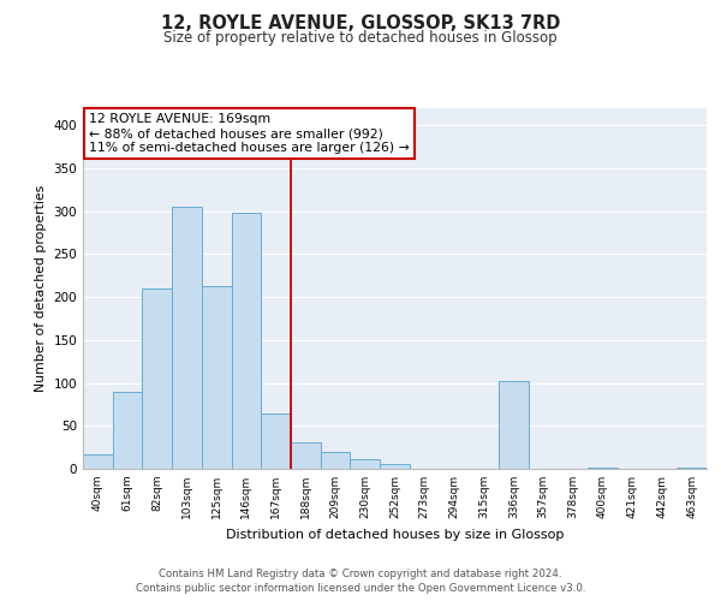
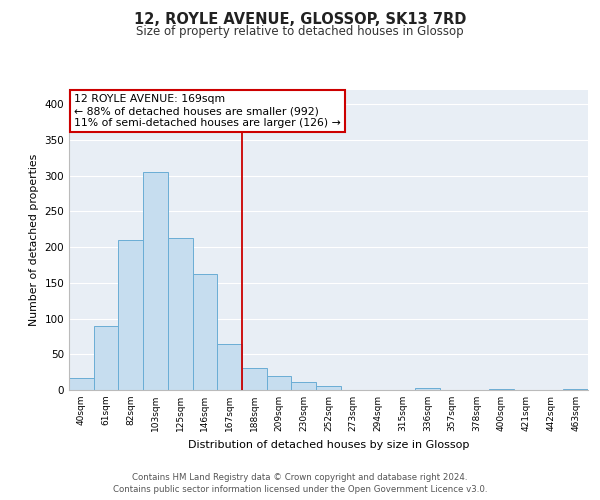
146sqm: 298 -> 162
336sqm: 102 -> 3
